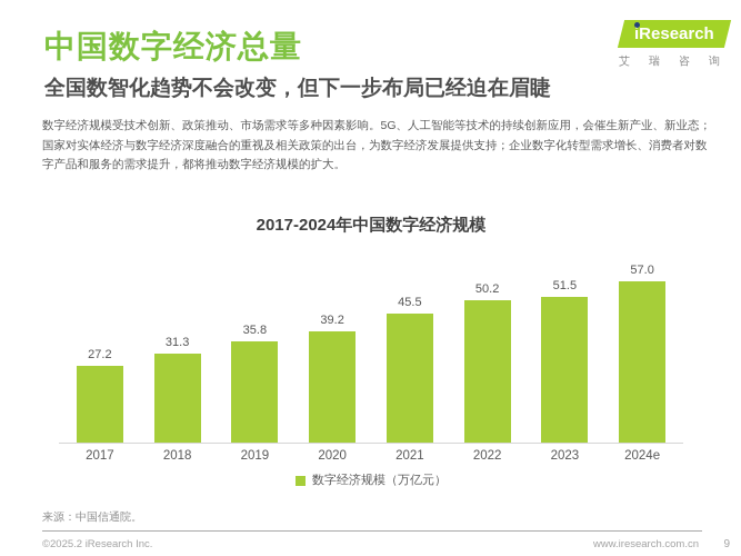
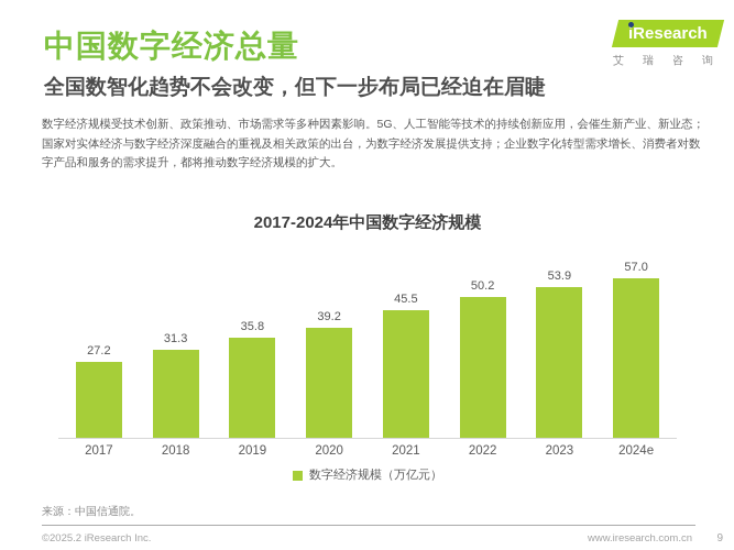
2023: 51.5 -> 53.9
